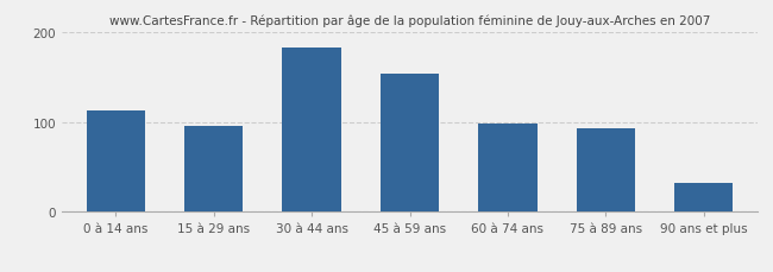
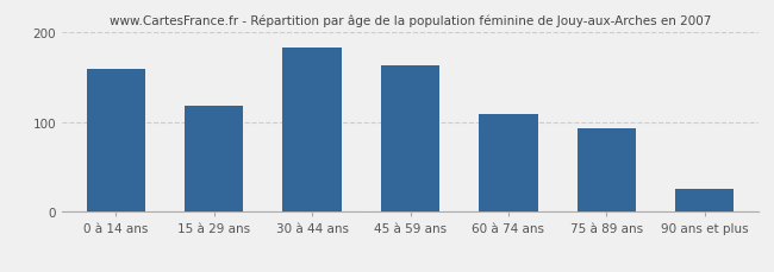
0 à 14 ans: 112 -> 158
15 à 29 ans: 96 -> 118
45 à 59 ans: 154 -> 162
60 à 74 ans: 98 -> 108
90 ans et plus: 32 -> 25
